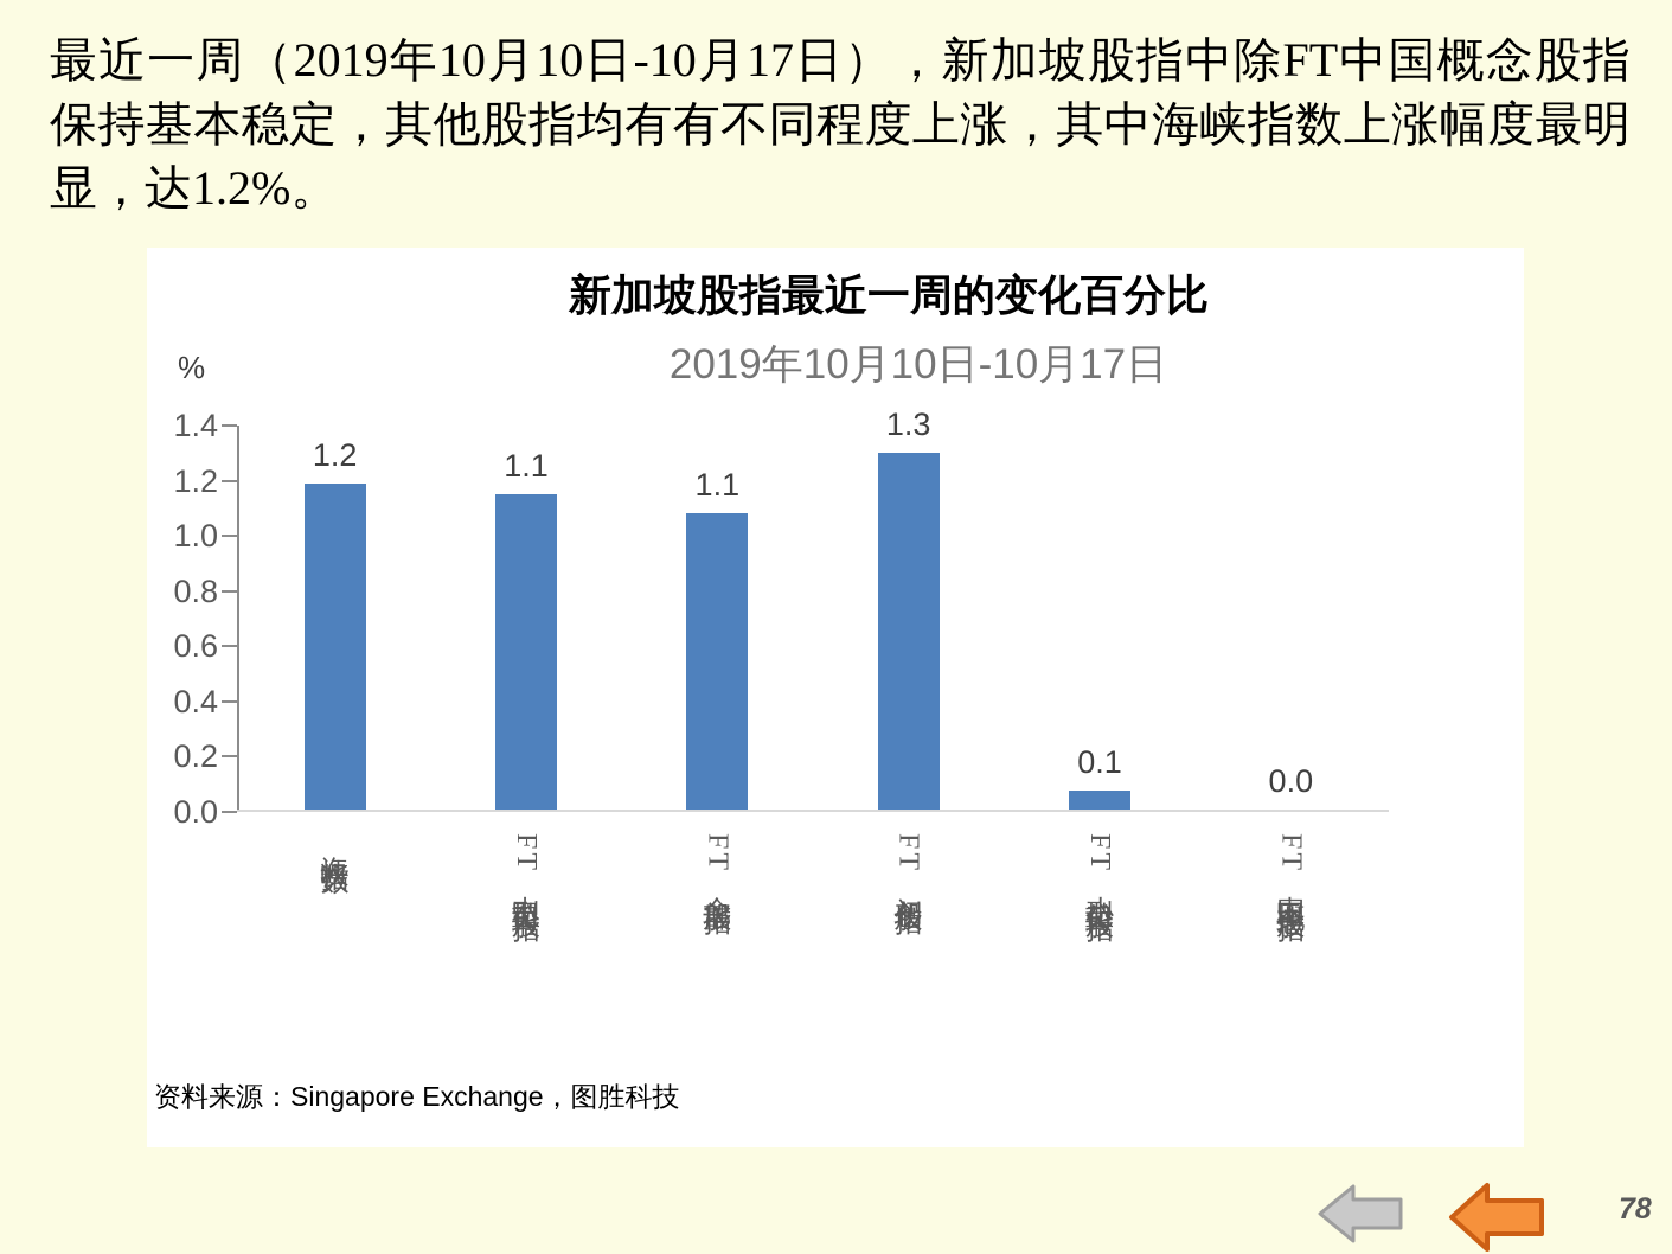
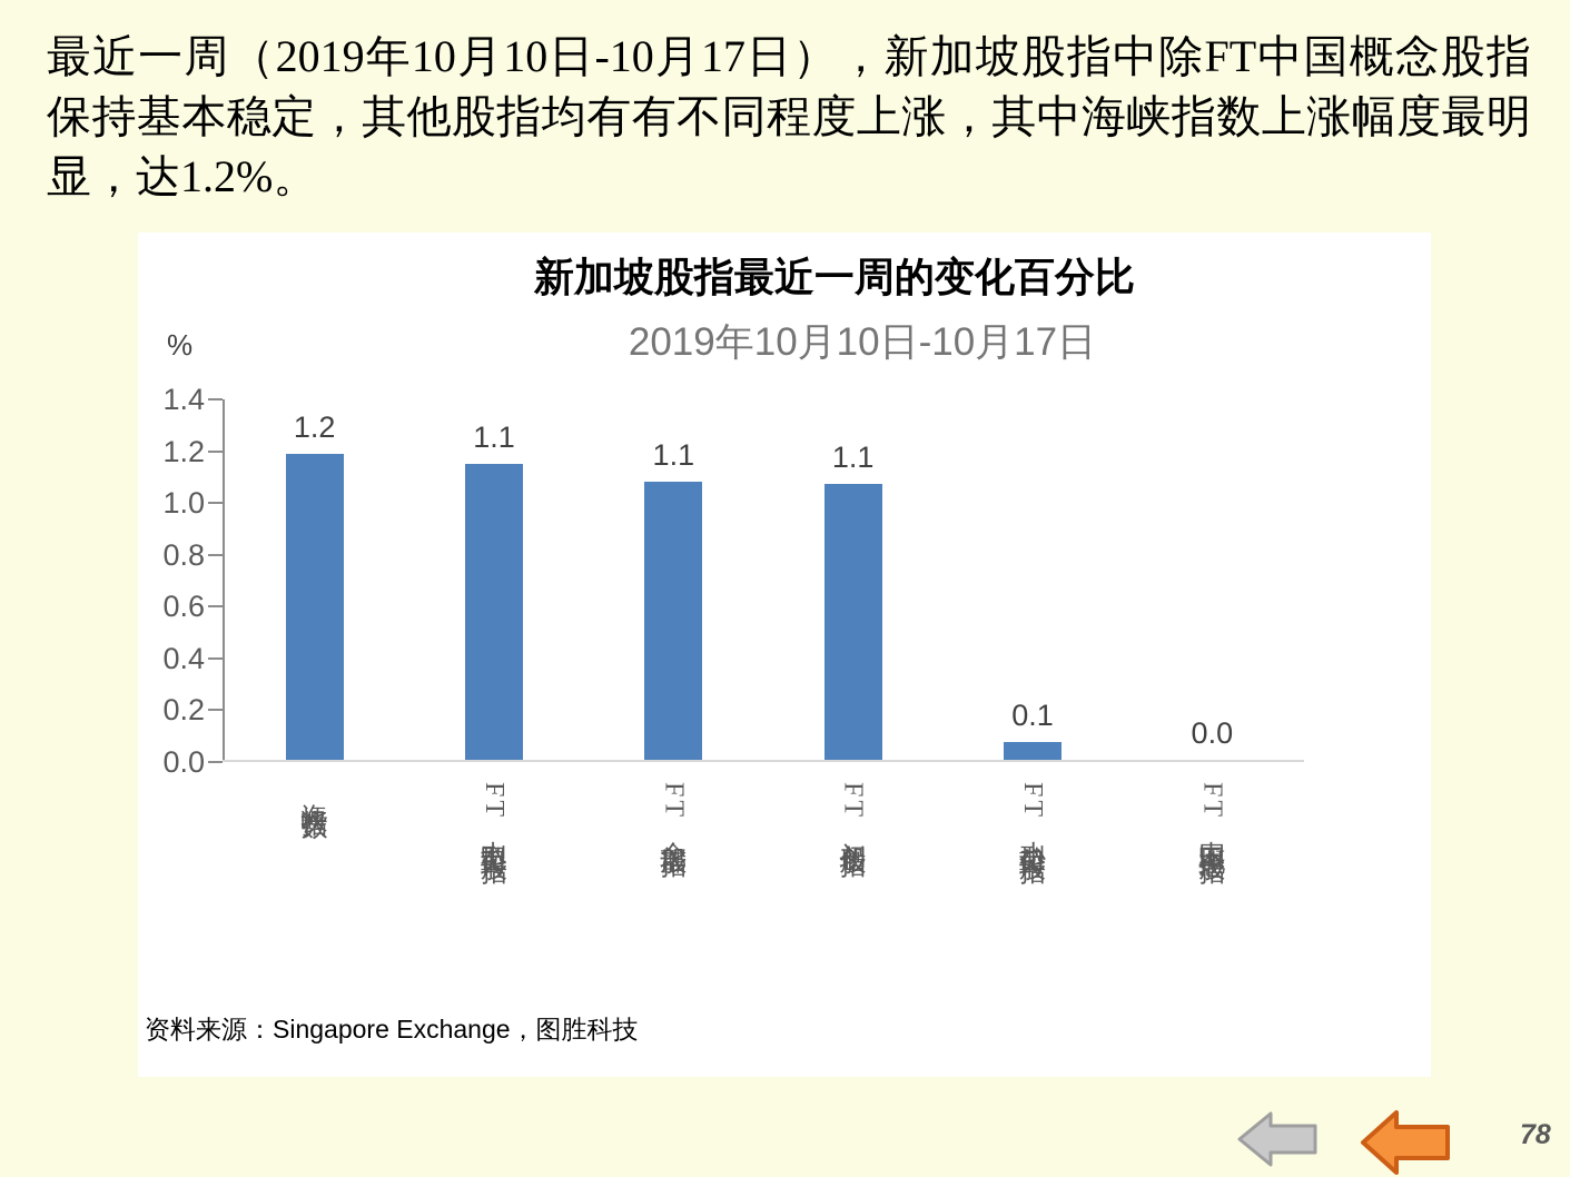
FT初创股指: 1.3 -> 1.1
